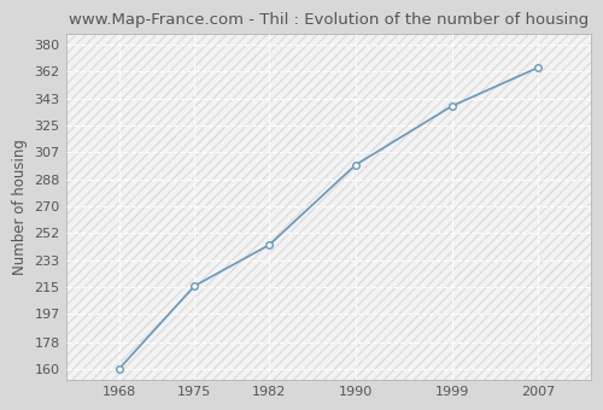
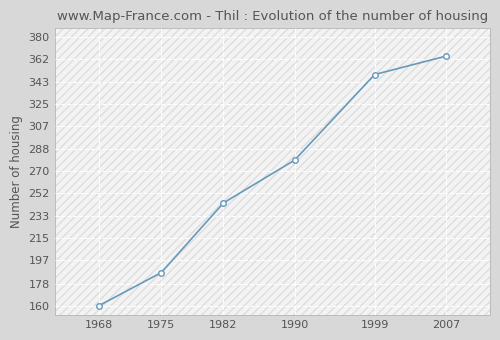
1975: 216 -> 187
1990: 298 -> 279
1999: 338 -> 349
